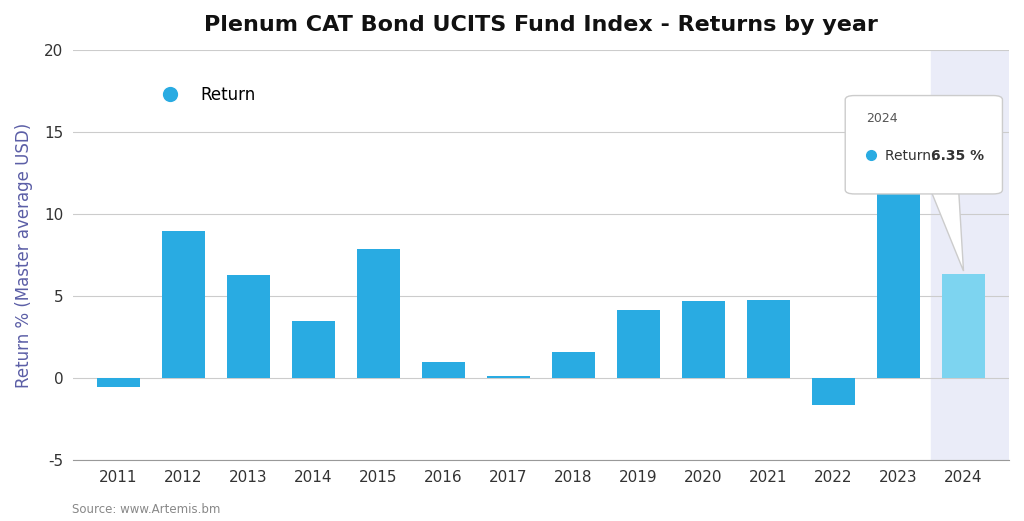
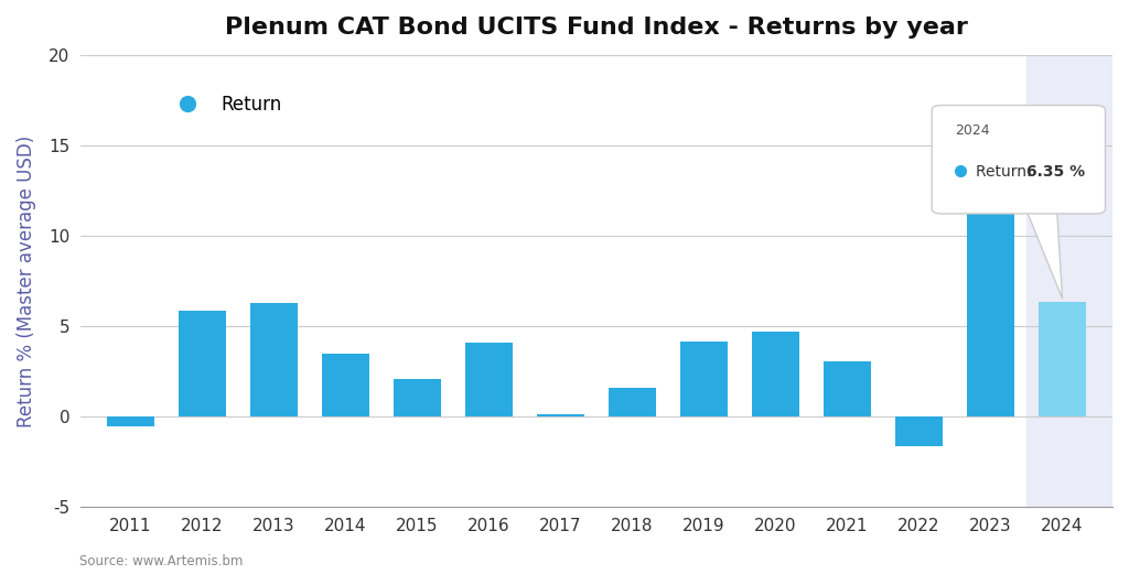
2012: 9.0 -> 5.9
2015: 7.9 -> 2.1
2016: 1.0 -> 4.1
2021: 4.8 -> 3.1
